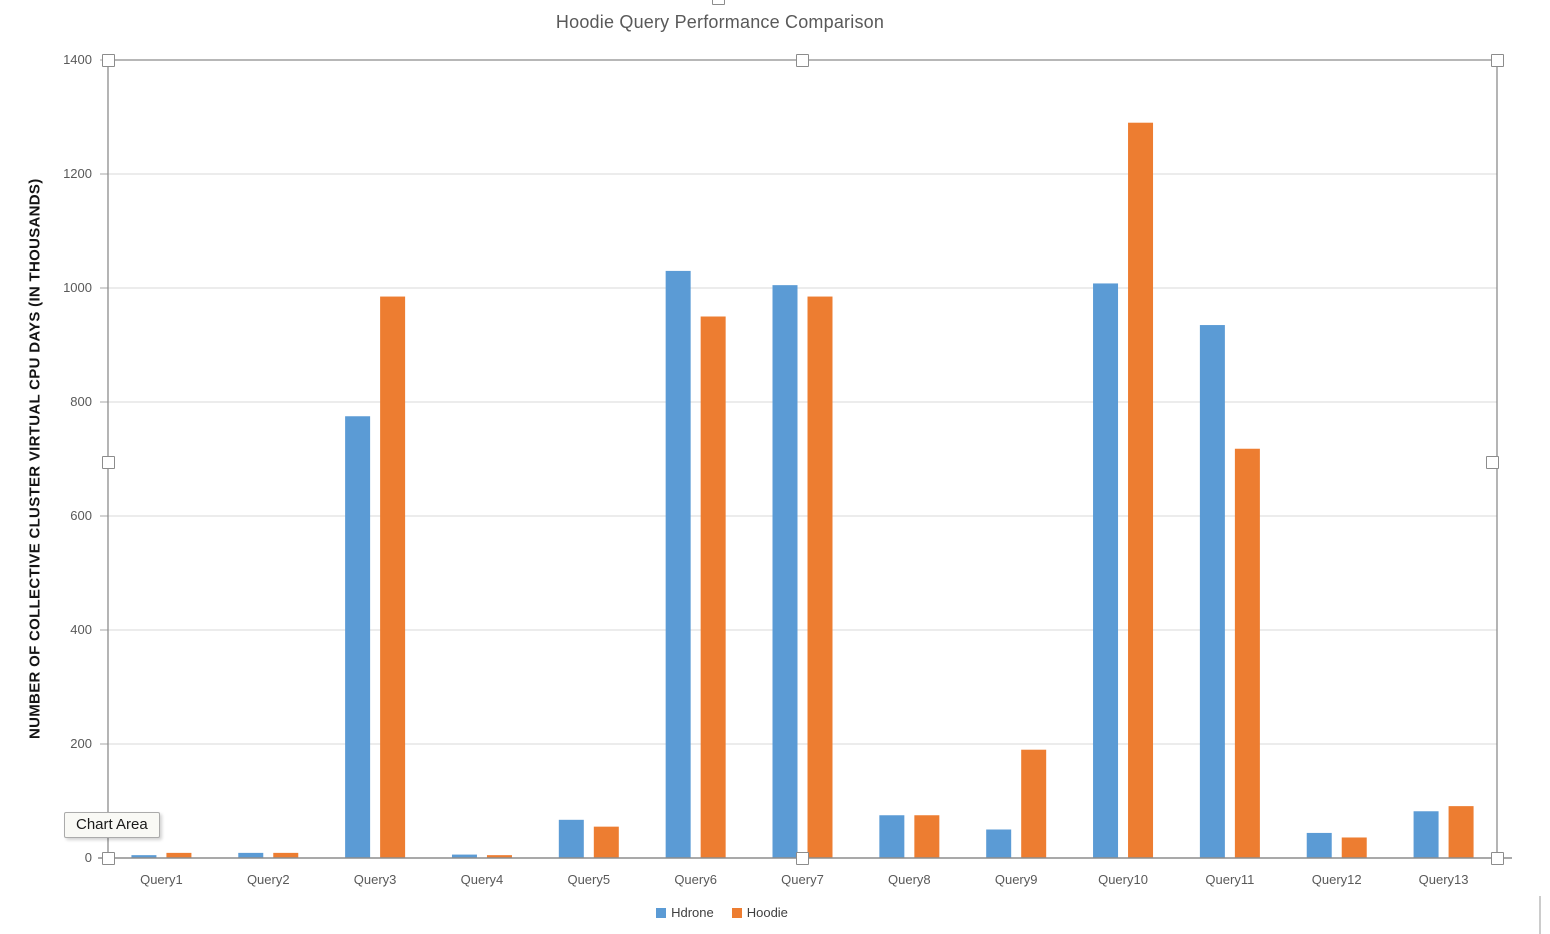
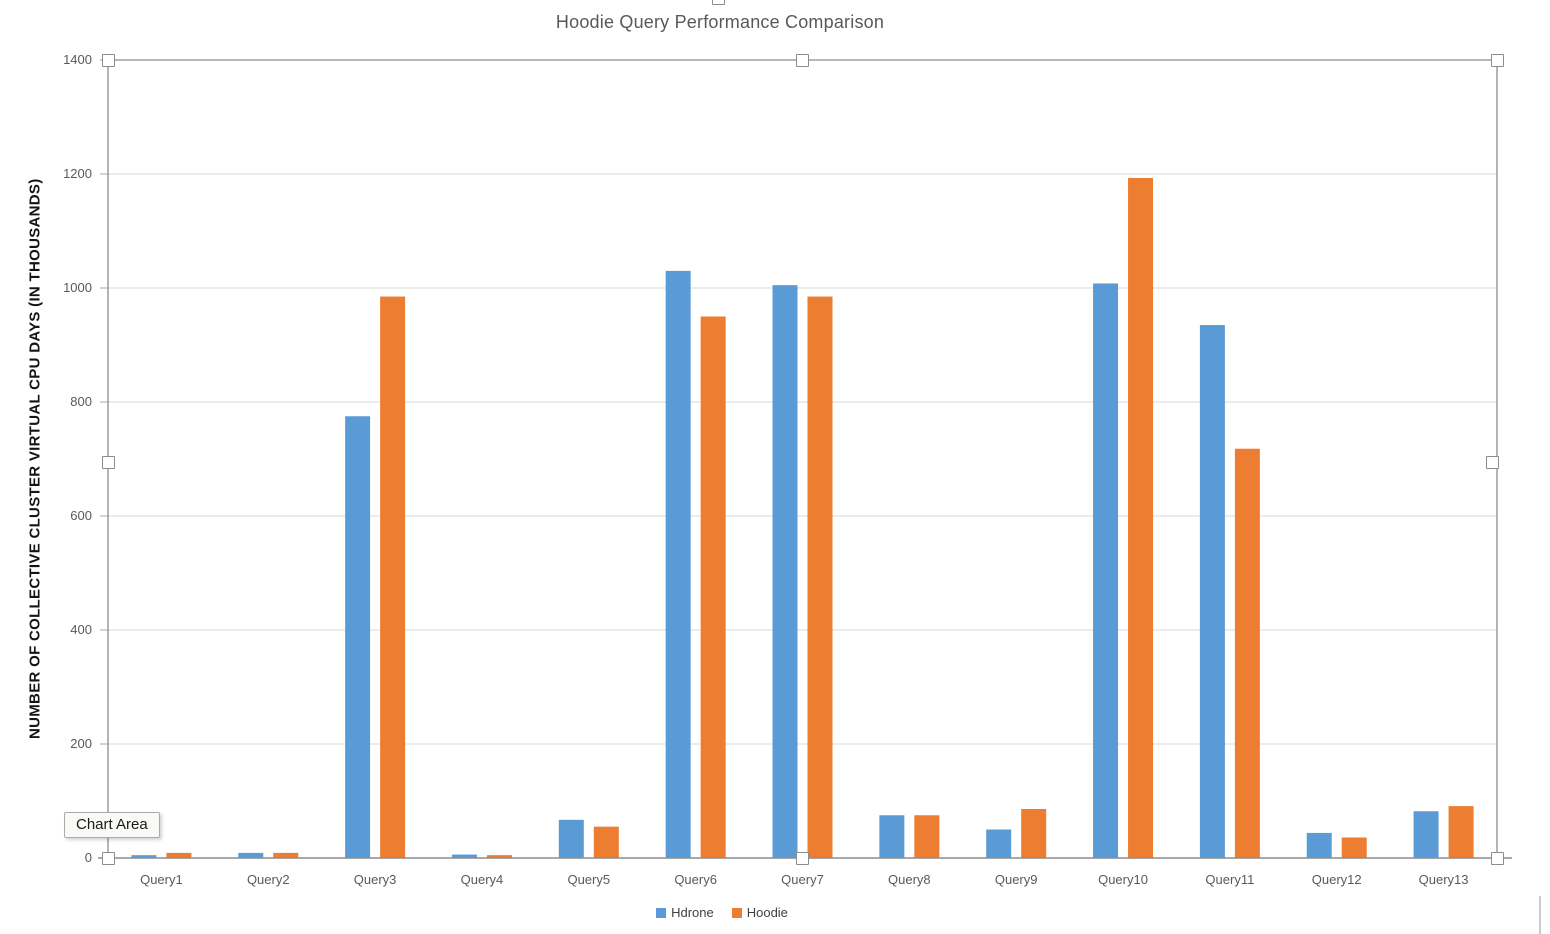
Hoodie/Query9: 190 -> 90
Hoodie/Query10: 1290 -> 1190
